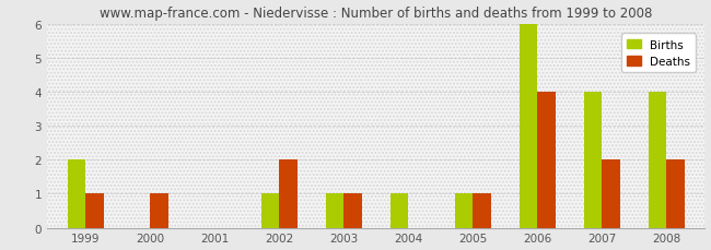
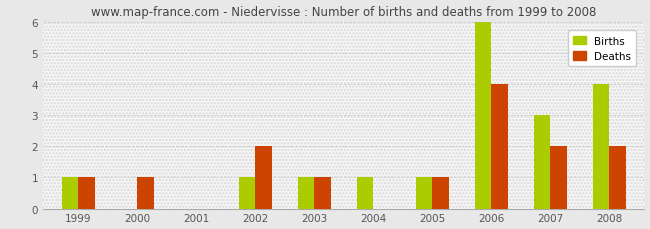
Births/1999: 2 -> 1
Births/2007: 4 -> 3
